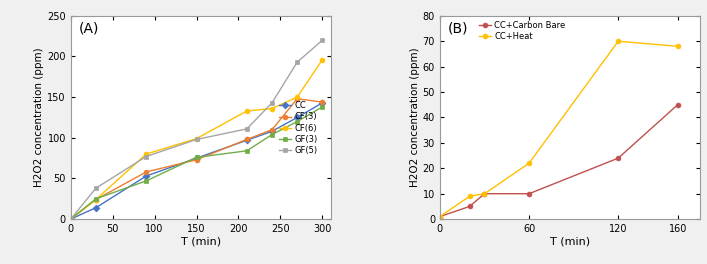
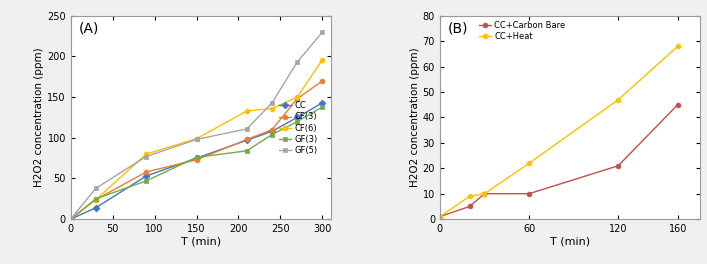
CF(3)/300: 144 -> 170
GF(5)/300: 220 -> 230
CC+Carbon Bare/120: 24 -> 21
CC+Heat/120: 70 -> 47
